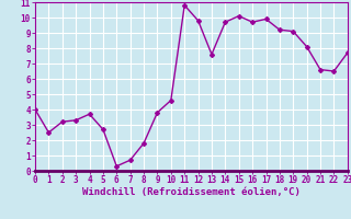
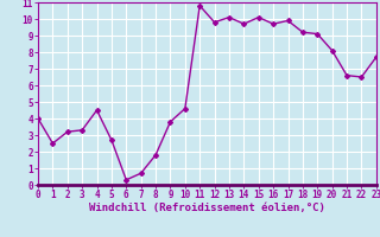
4: 3.7 -> 4.5
13: 7.6 -> 10.1
